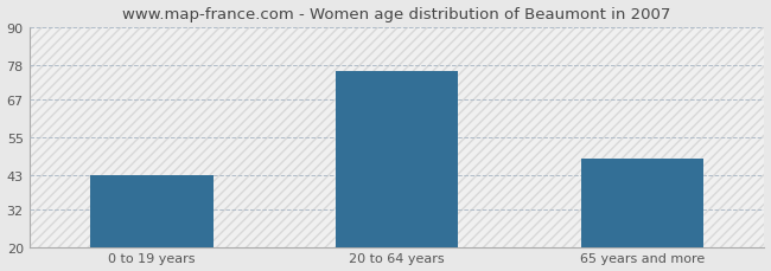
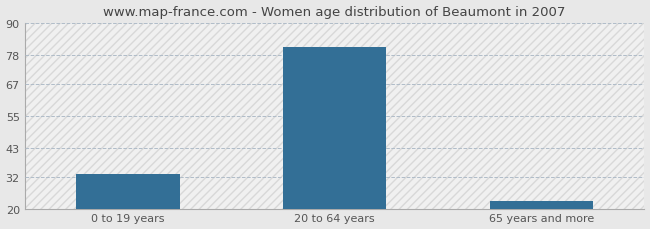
0 to 19 years: 43 -> 33
20 to 64 years: 76 -> 81
65 years and more: 48 -> 23
